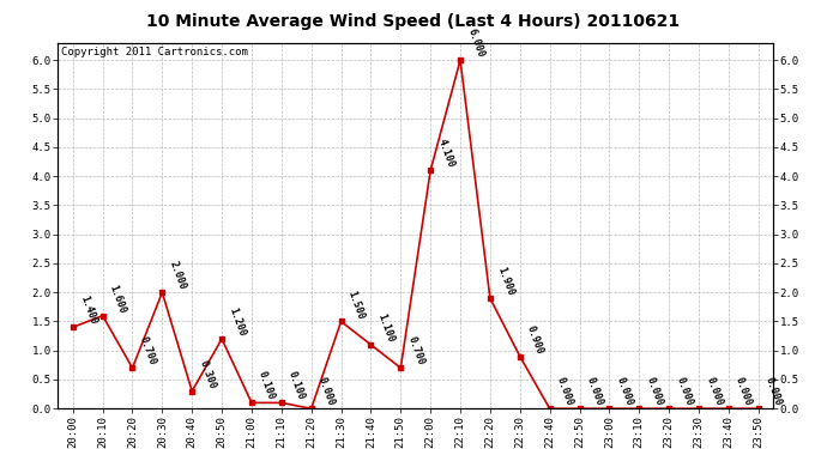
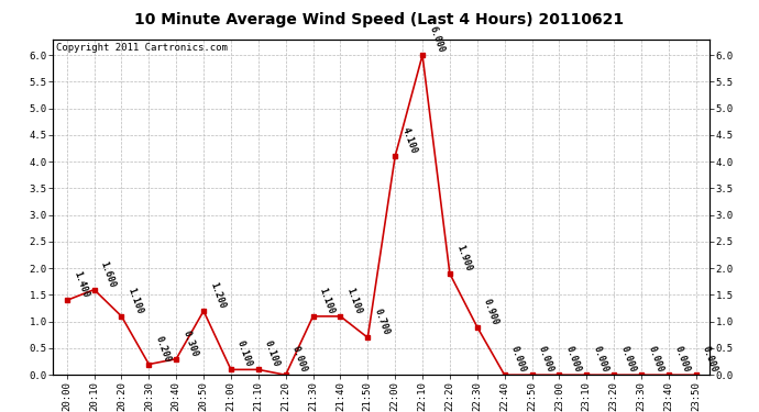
20:20: 0.700 -> 1.100
20:30: 2.000 -> 0.200
21:30: 1.500 -> 1.100
